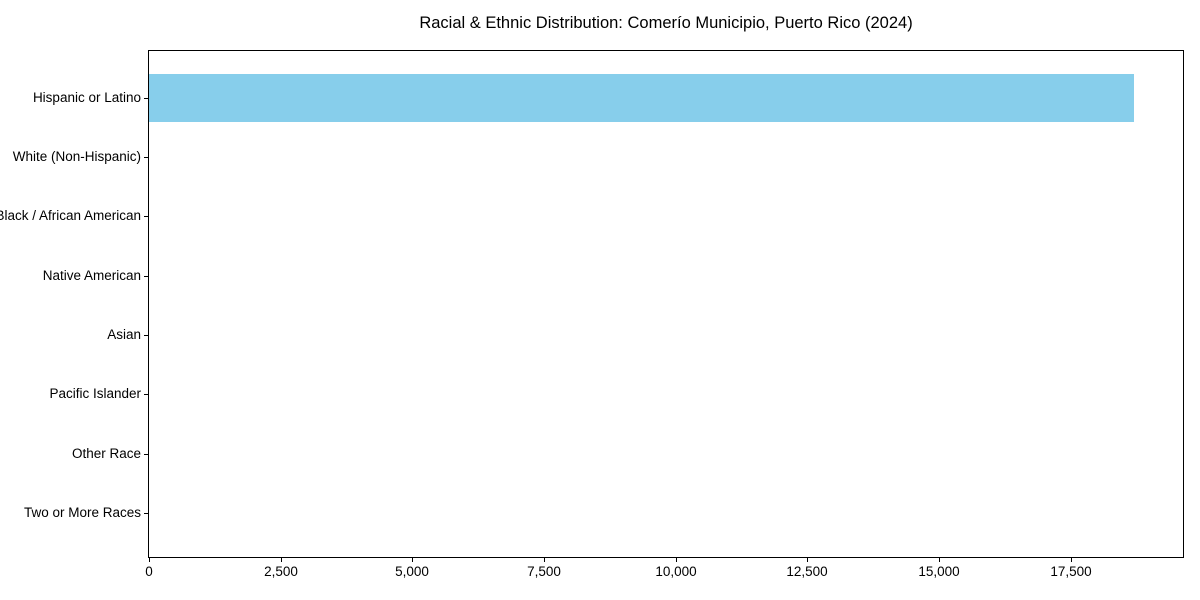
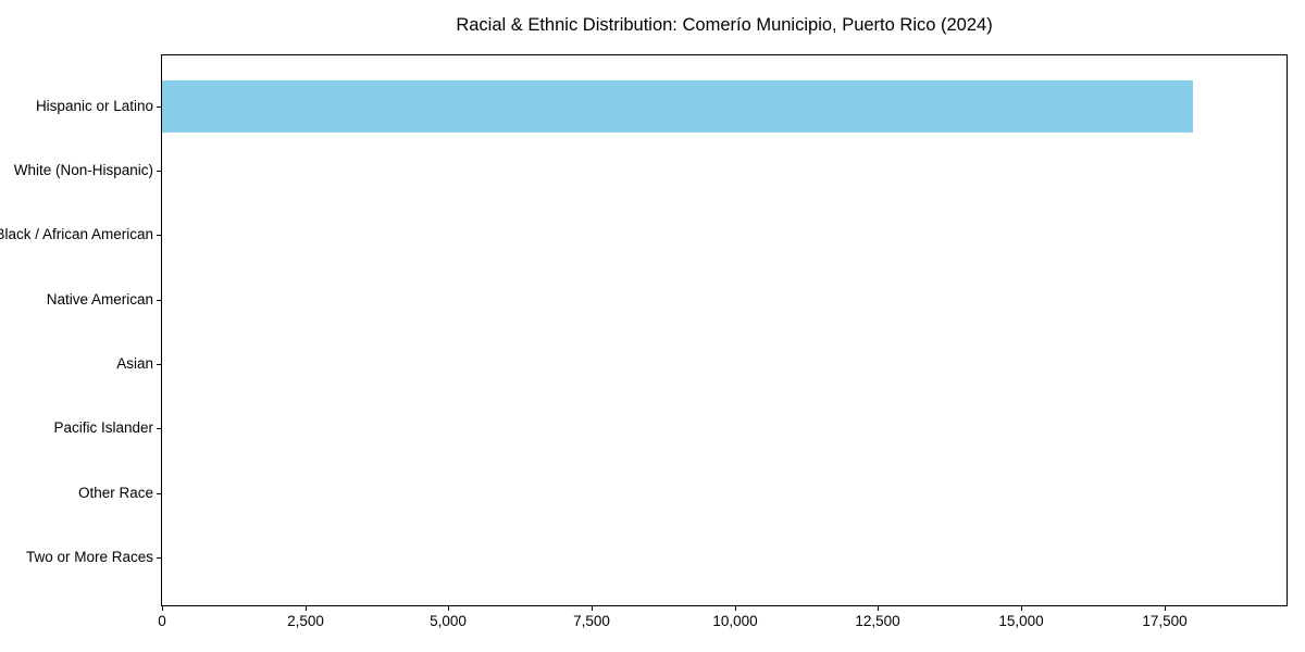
Hispanic or Latino: 18700 -> 18000
